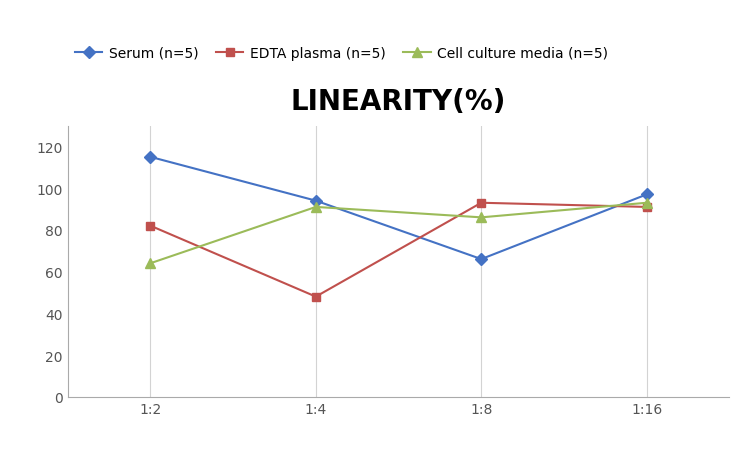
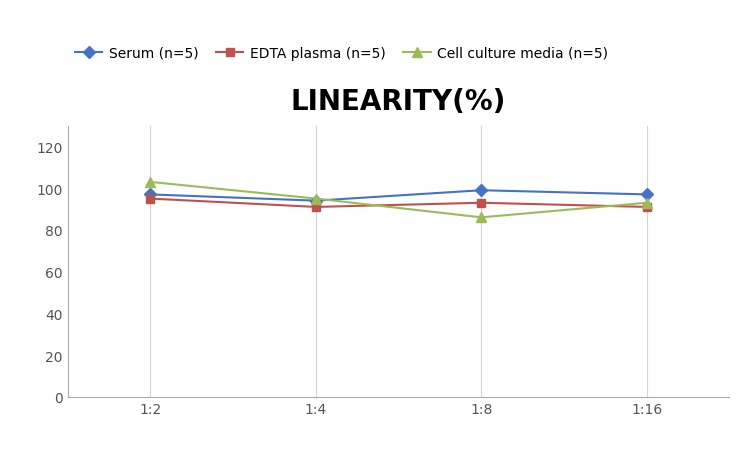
Serum (n=5)/1:2: 115 -> 97
EDTA plasma (n=5)/1:2: 82 -> 95
Cell culture media (n=5)/1:2: 64 -> 103
EDTA plasma (n=5)/1:4: 48 -> 91
Cell culture media (n=5)/1:4: 91 -> 95
Serum (n=5)/1:8: 66 -> 99
